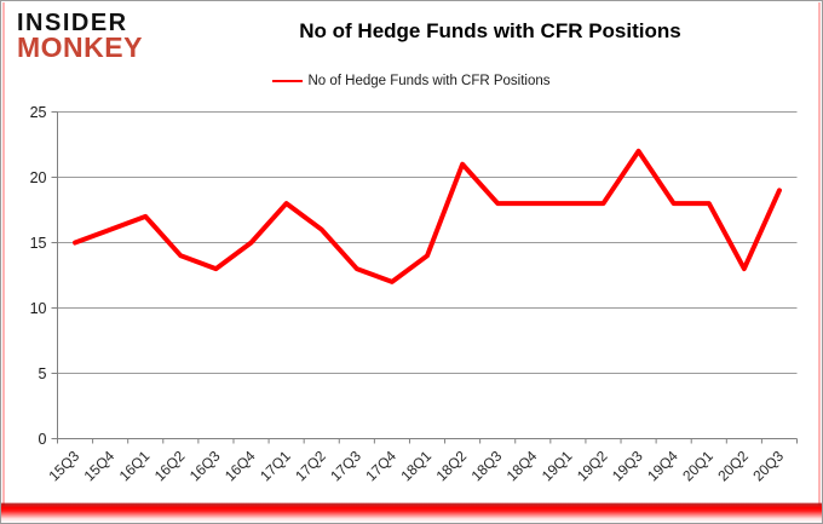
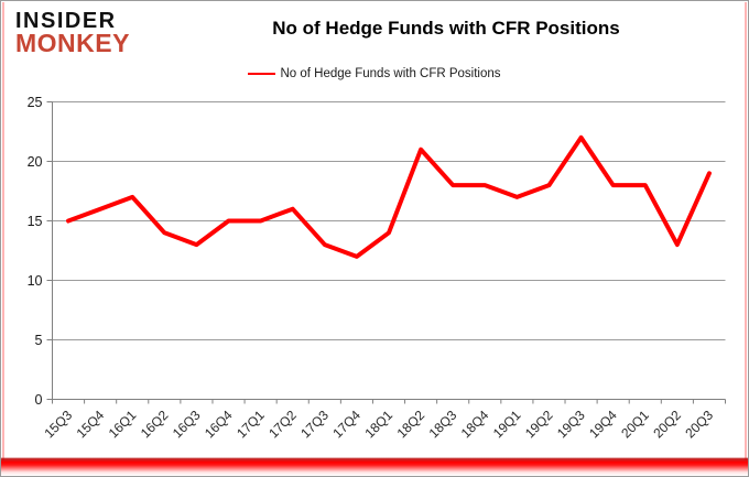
17Q1: 18 -> 15
19Q1: 18 -> 17
